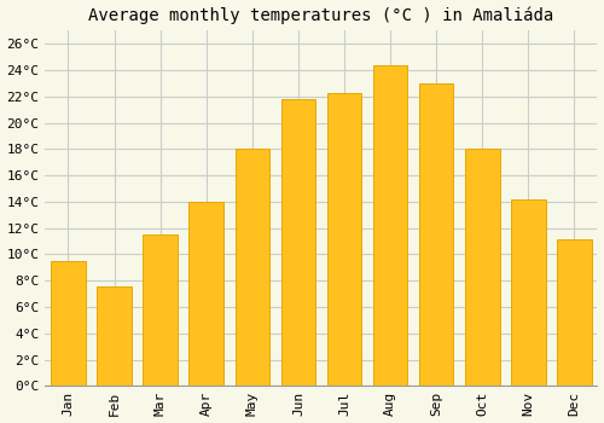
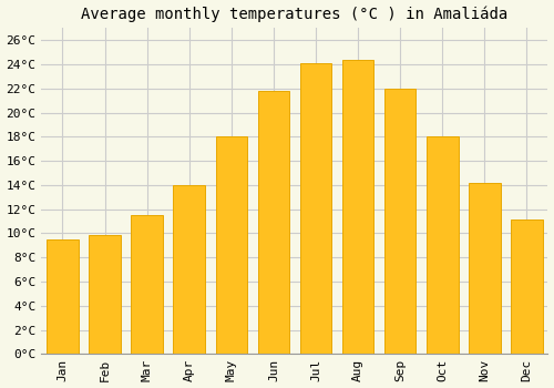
Feb: 7.6°C -> 9.9°C
Jul: 22.3°C -> 24.1°C
Sep: 23.0°C -> 22.0°C
